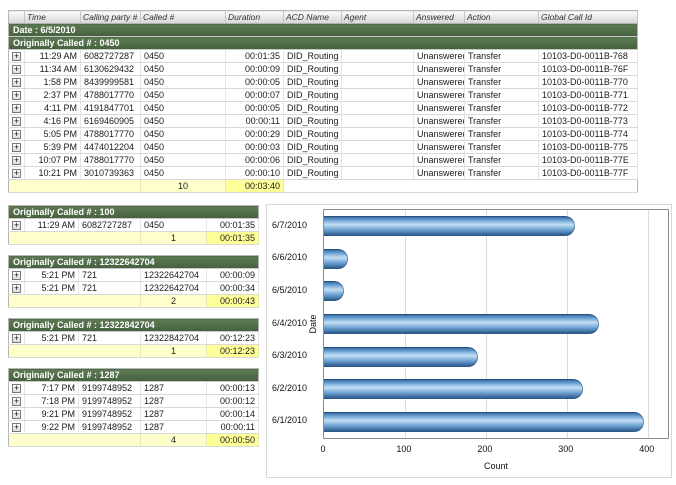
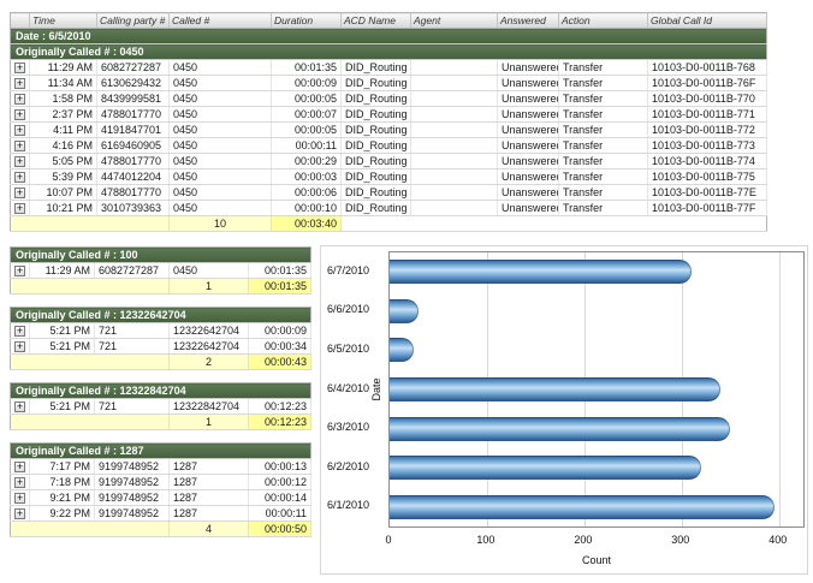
6/3/2010: 190 -> 350
